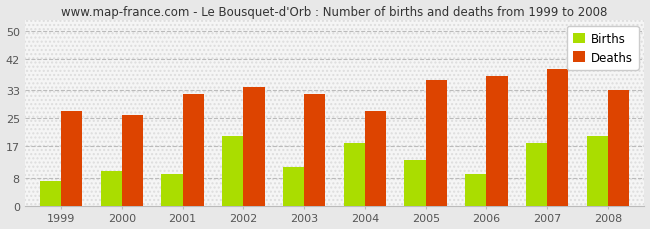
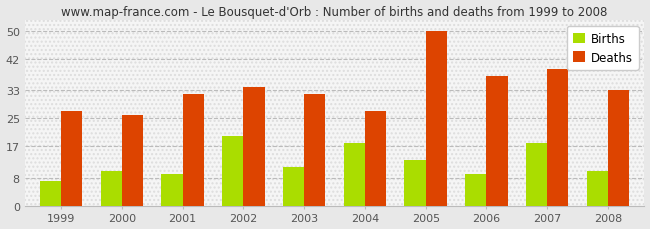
Deaths/2005: 36 -> 50
Births/2008: 20 -> 10
